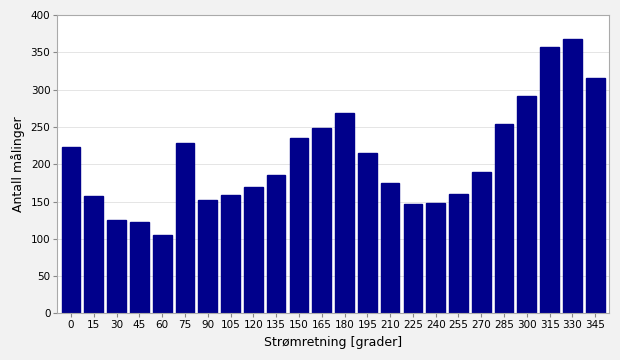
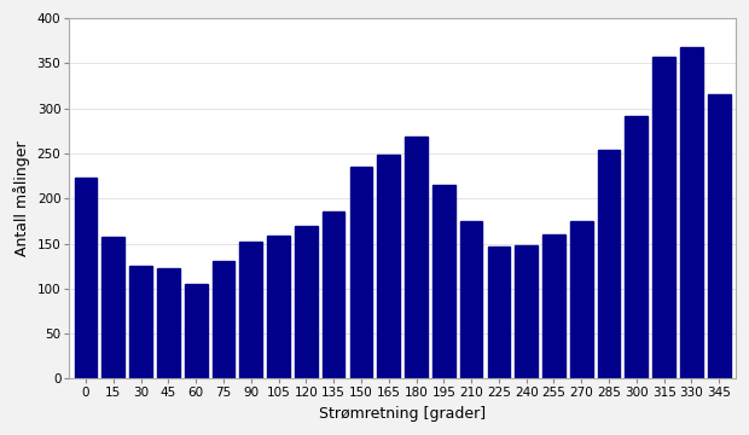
75: 228 -> 131
270: 190 -> 175
